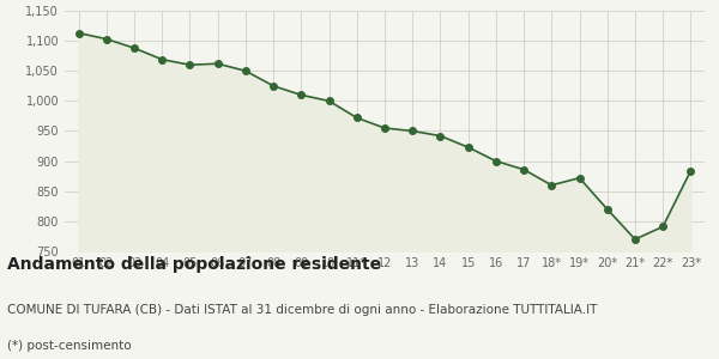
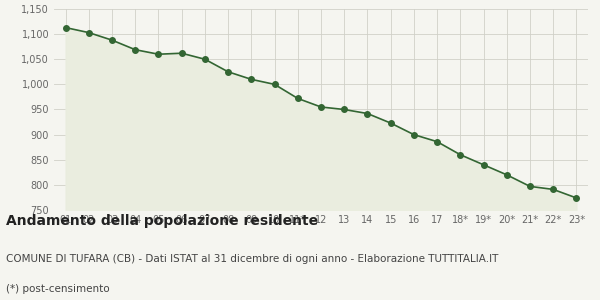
19*: 872 -> 840
21*: 770 -> 797
23*: 884 -> 774
